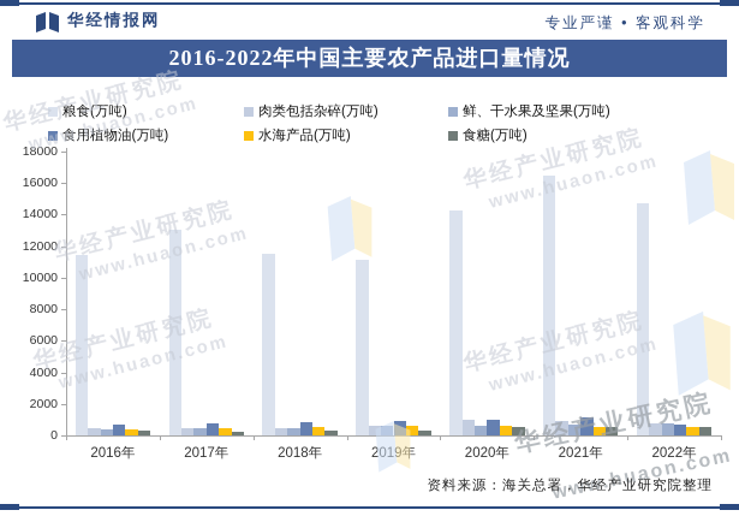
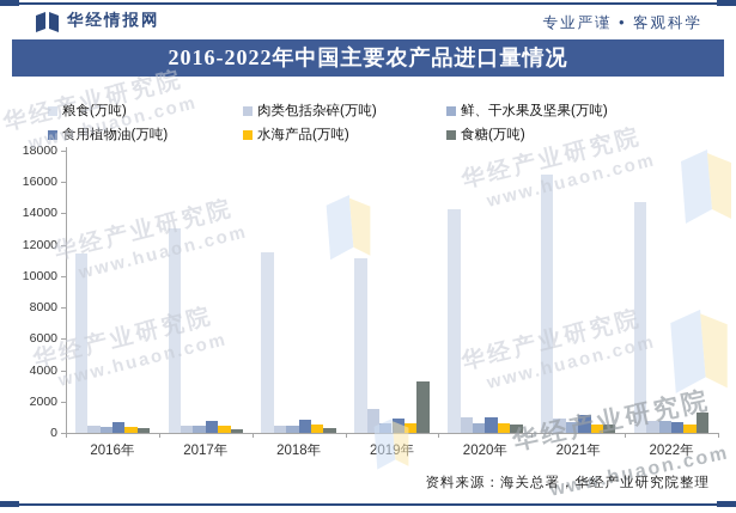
肉类包括杂碎(万吨)/2019年: 600 -> 1500
食糖(万吨)/2019年: 300 -> 3300
食糖(万吨)/2022年: 500 -> 1300
